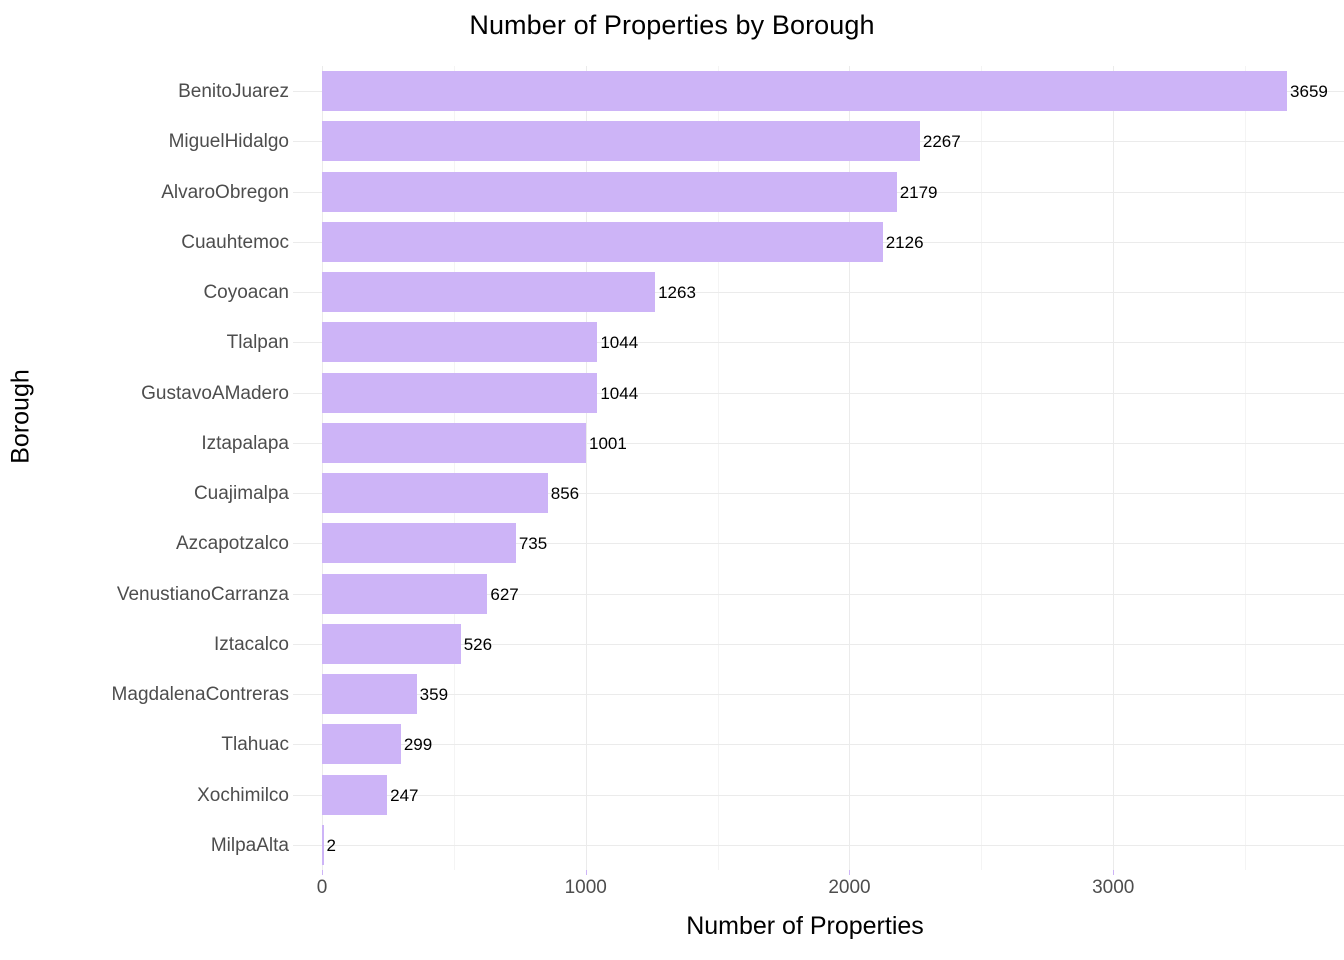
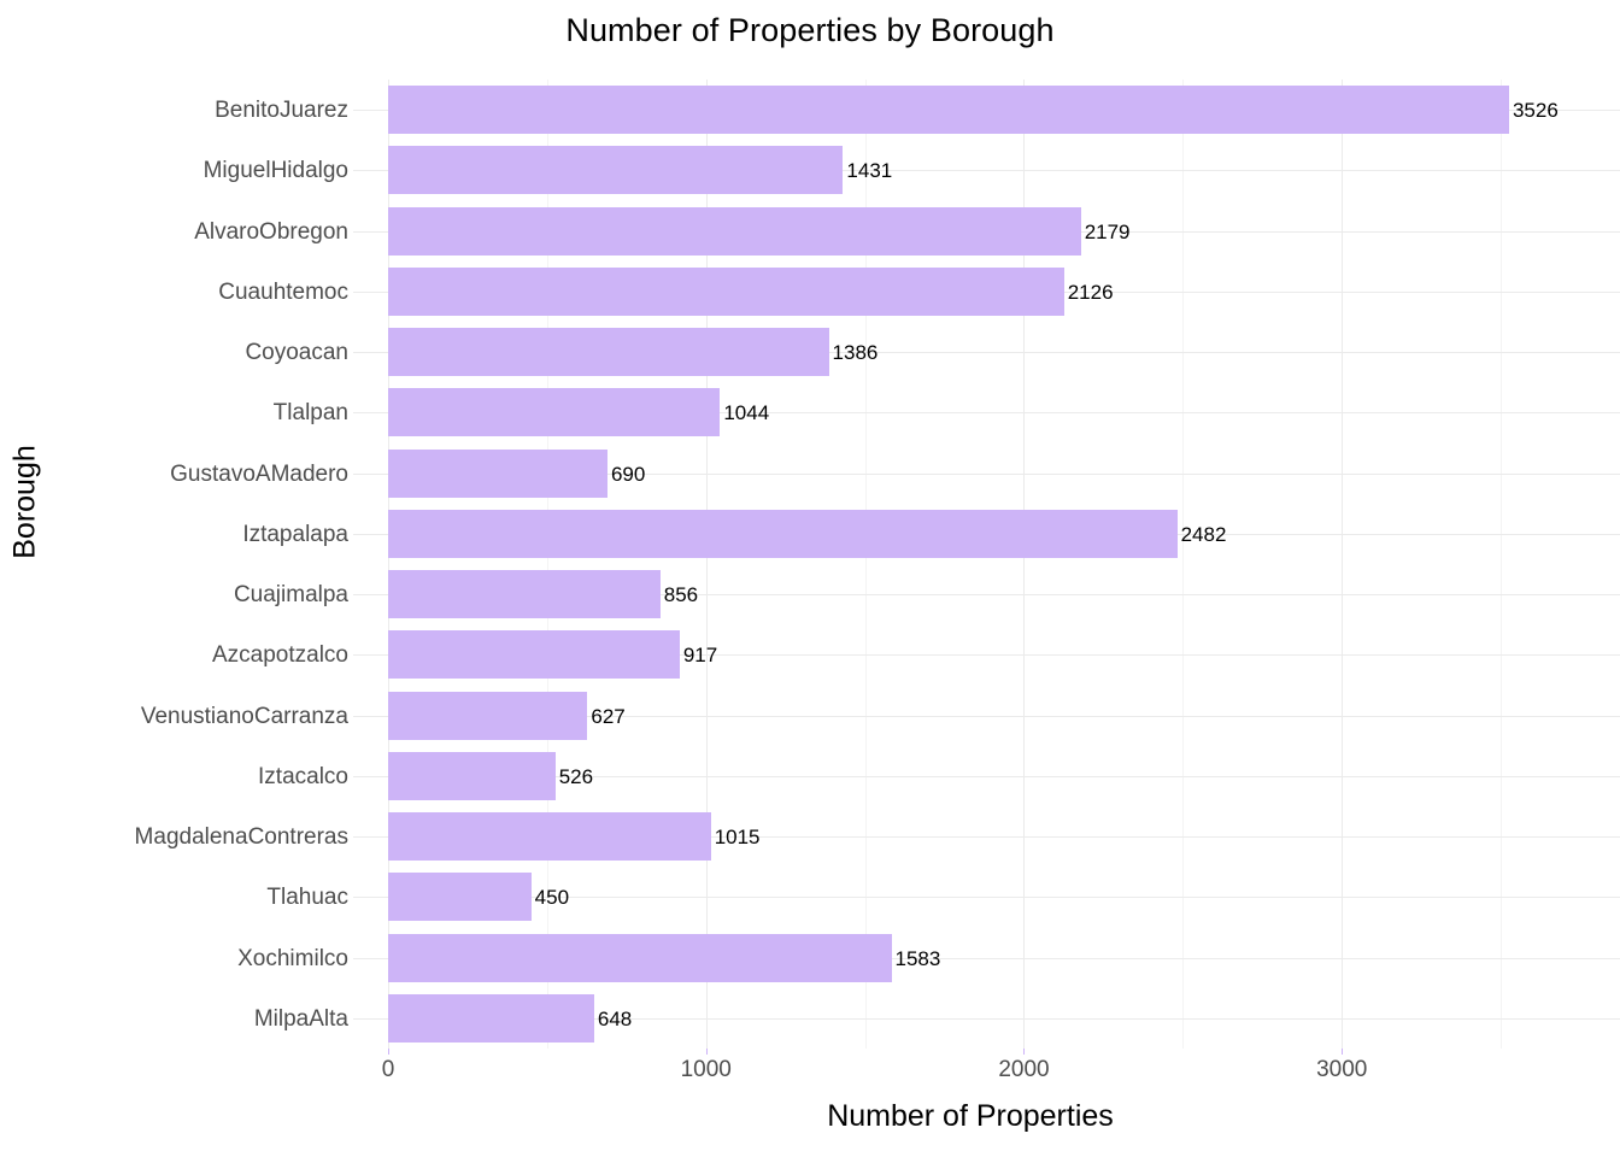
BenitoJuarez: 3659 -> 3526
MiguelHidalgo: 2267 -> 1431
Coyoacan: 1263 -> 1386
GustavoAMadero: 1044 -> 690
Iztapalapa: 1001 -> 2482
Azcapotzalco: 735 -> 917
MagdalenaContreras: 359 -> 1015
Tlahuac: 299 -> 450
Xochimilco: 247 -> 1583
MilpaAlta: 2 -> 648
